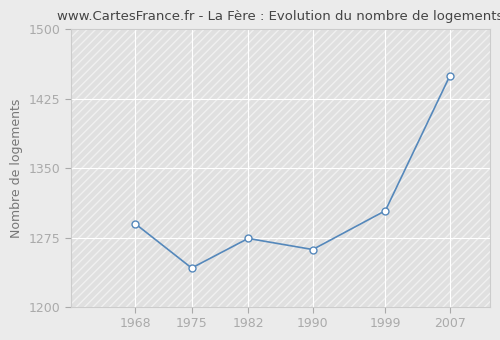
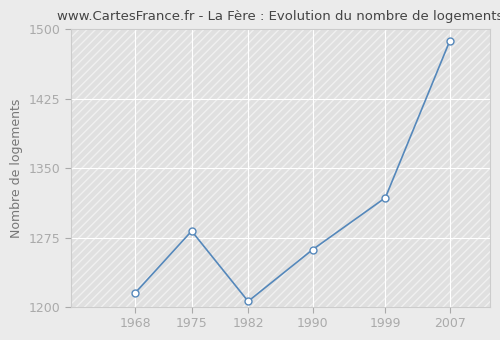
1968: 1290 -> 1215
1975: 1242 -> 1282
1982: 1274 -> 1206
1999: 1304 -> 1318
2007: 1450 -> 1488
